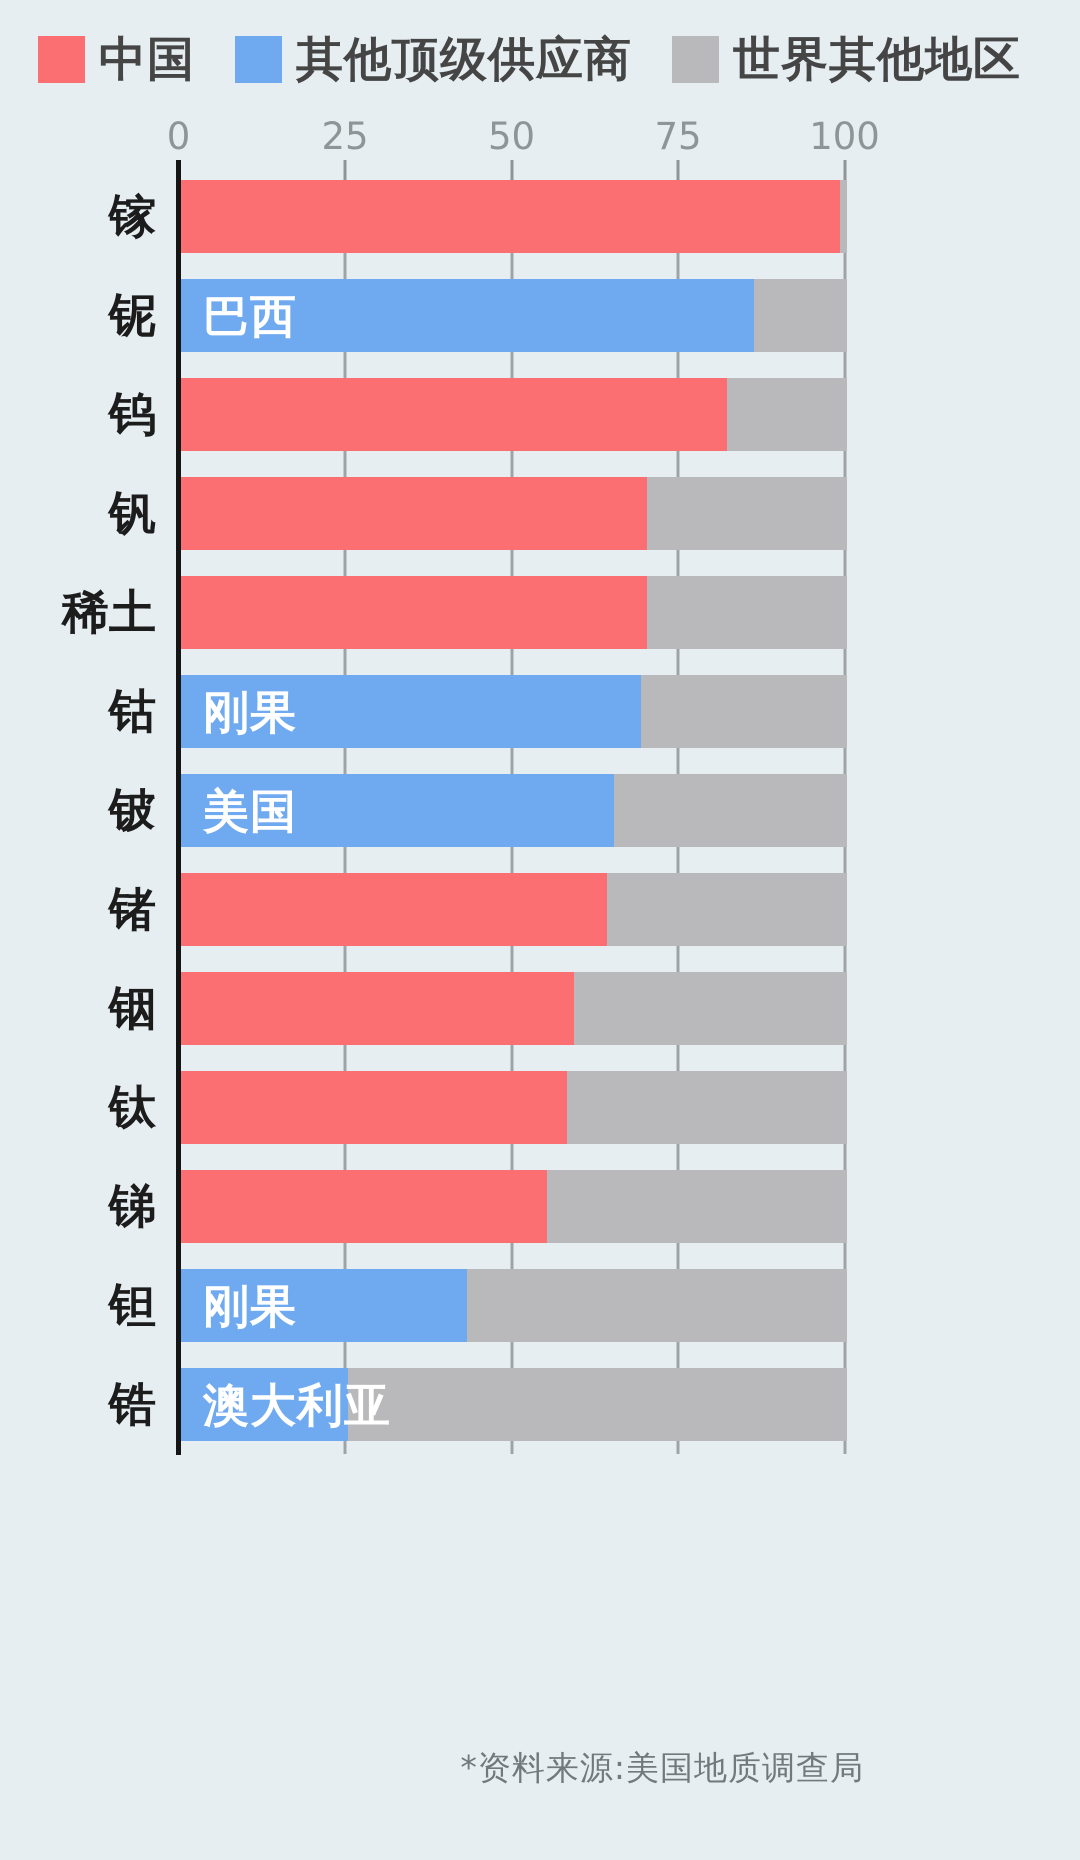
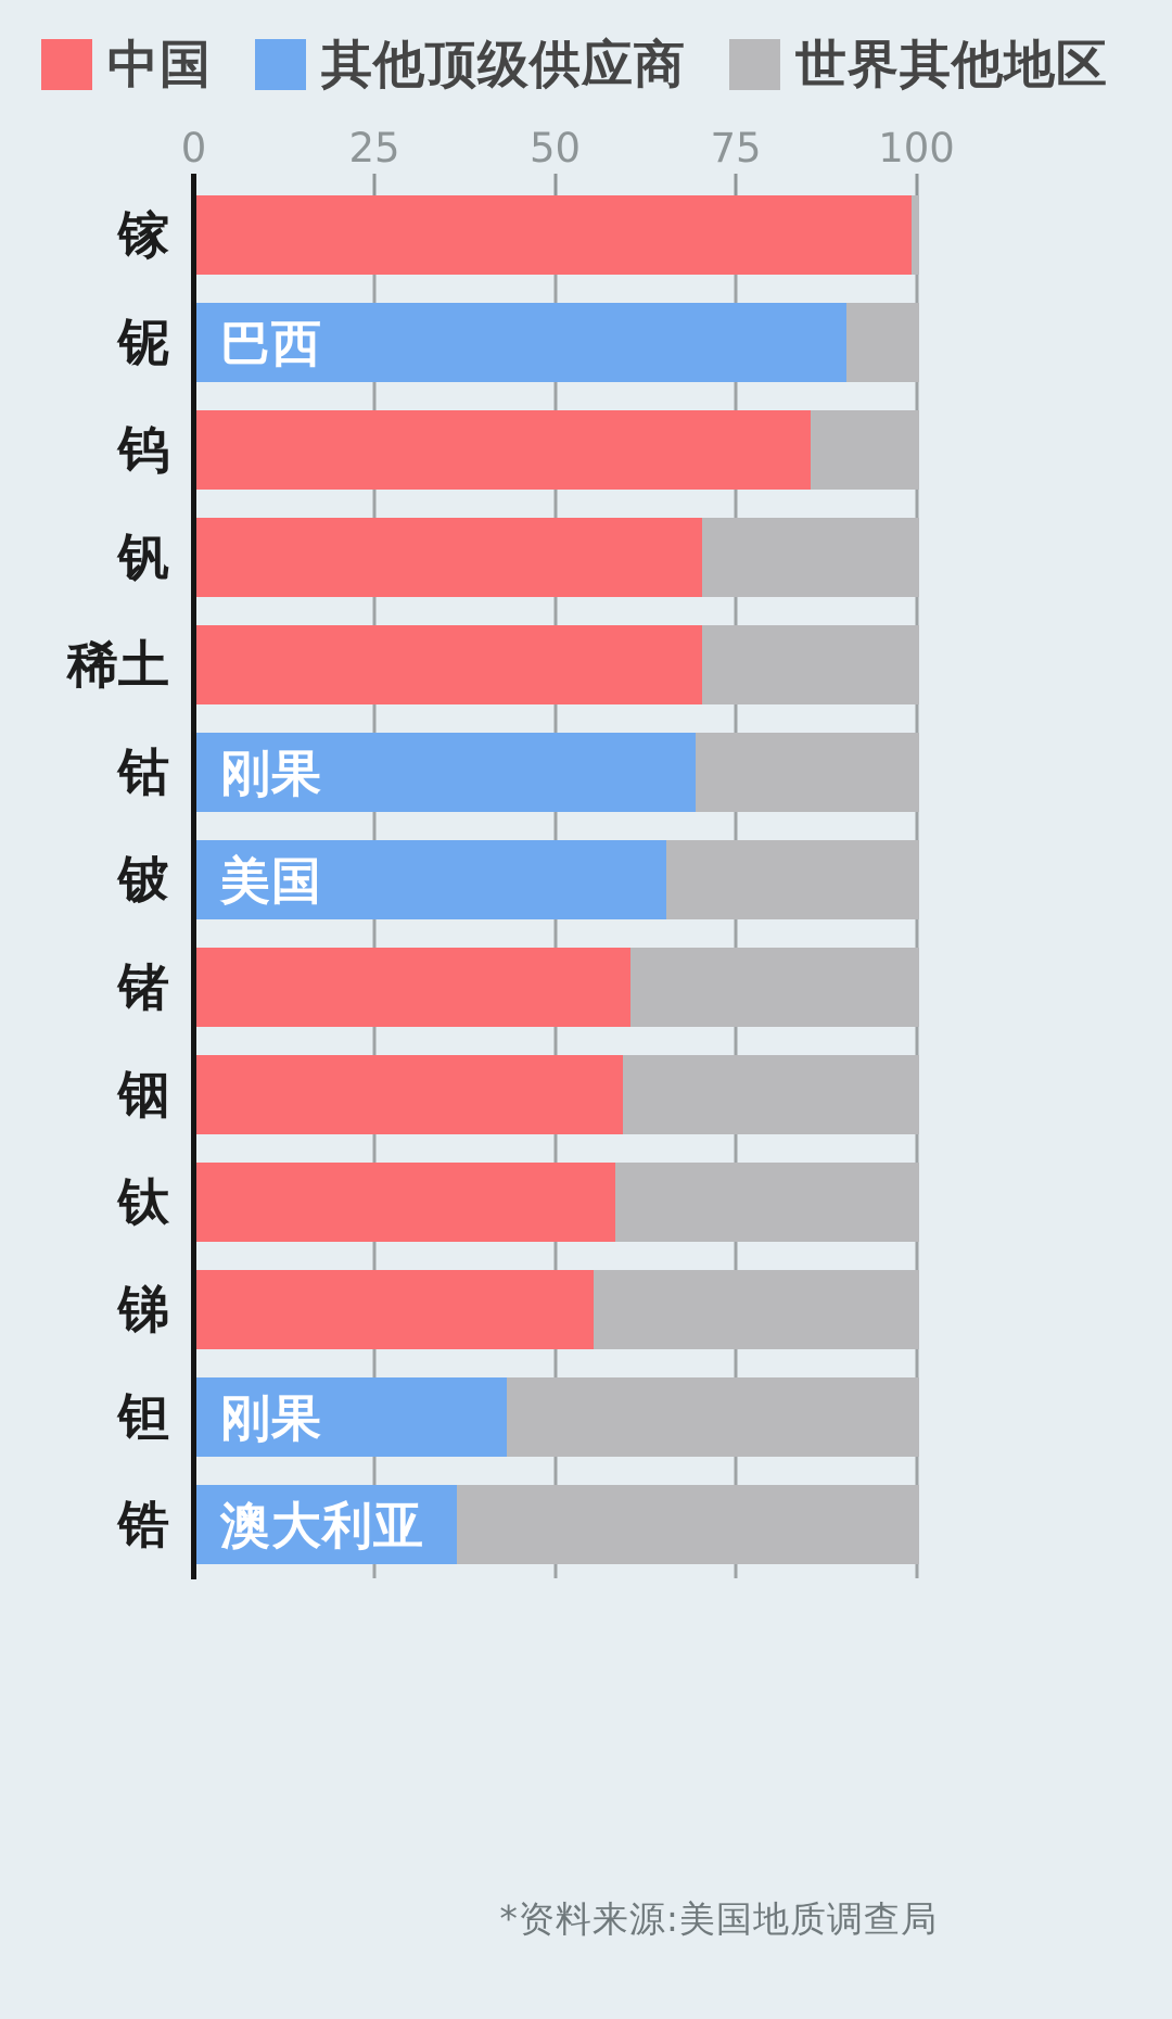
铌: 86 -> 90
钨: 82 -> 85
锗: 64 -> 60
锆: 25 -> 36
